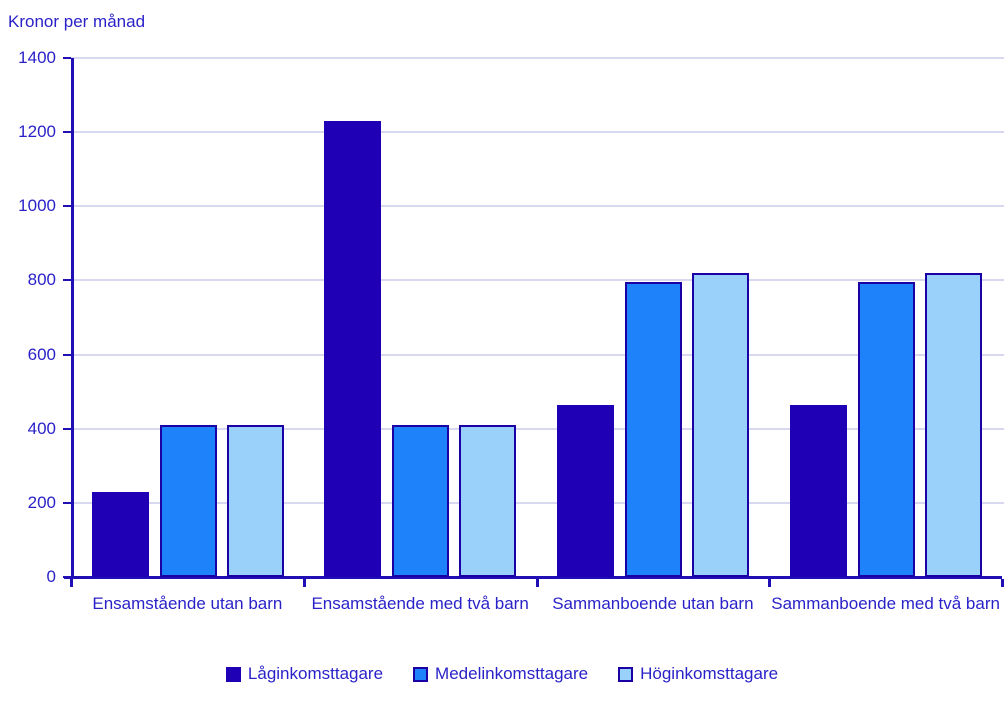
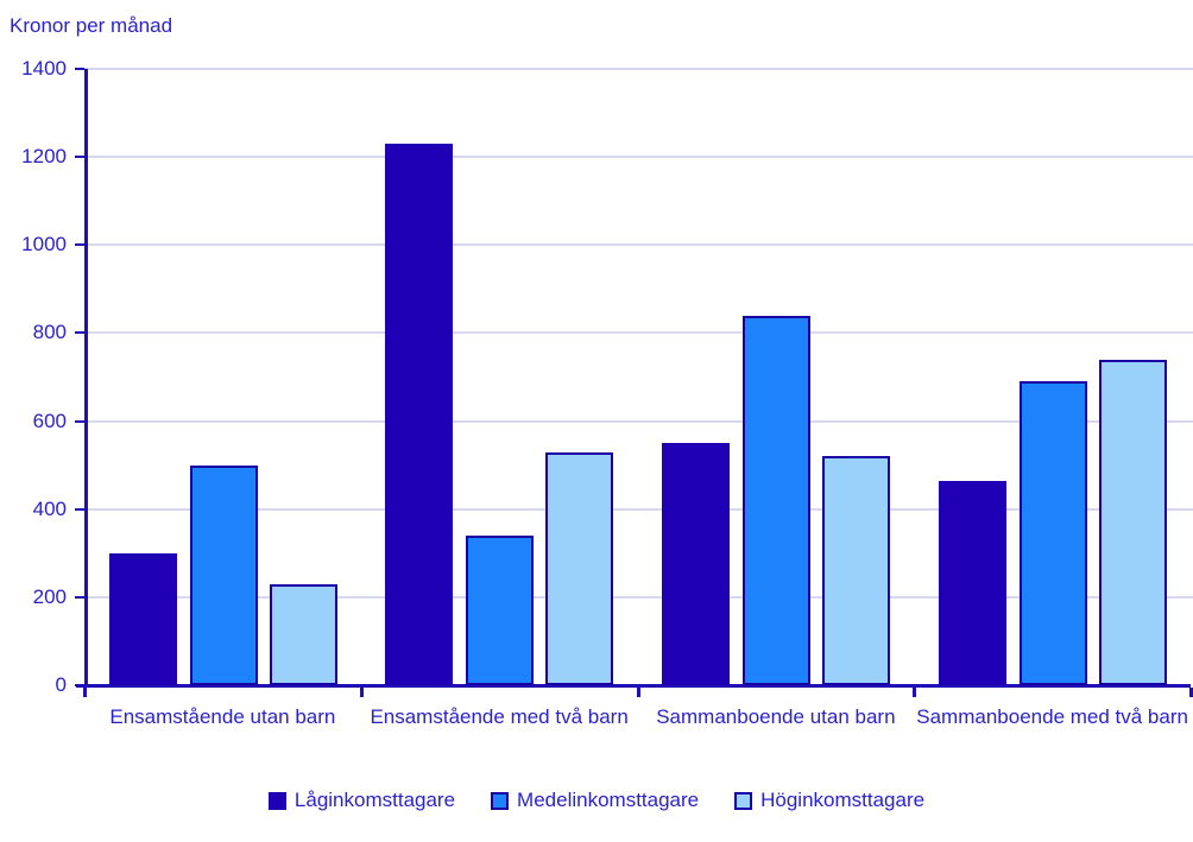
Låginkomsttagare/Ensamstående utan barn: 230 -> 300
Medelinkomsttagare/Ensamstående utan barn: 410 -> 500
Höginkomsttagare/Ensamstående utan barn: 410 -> 230
Medelinkomsttagare/Ensamstående med två barn: 410 -> 340
Höginkomsttagare/Ensamstående med två barn: 410 -> 530
Låginkomsttagare/Sammanboende utan barn: 460 -> 550
Medelinkomsttagare/Sammanboende utan barn: 800 -> 840
Höginkomsttagare/Sammanboende utan barn: 820 -> 520
Medelinkomsttagare/Sammanboende med två barn: 800 -> 690
Höginkomsttagare/Sammanboende med två barn: 820 -> 740
